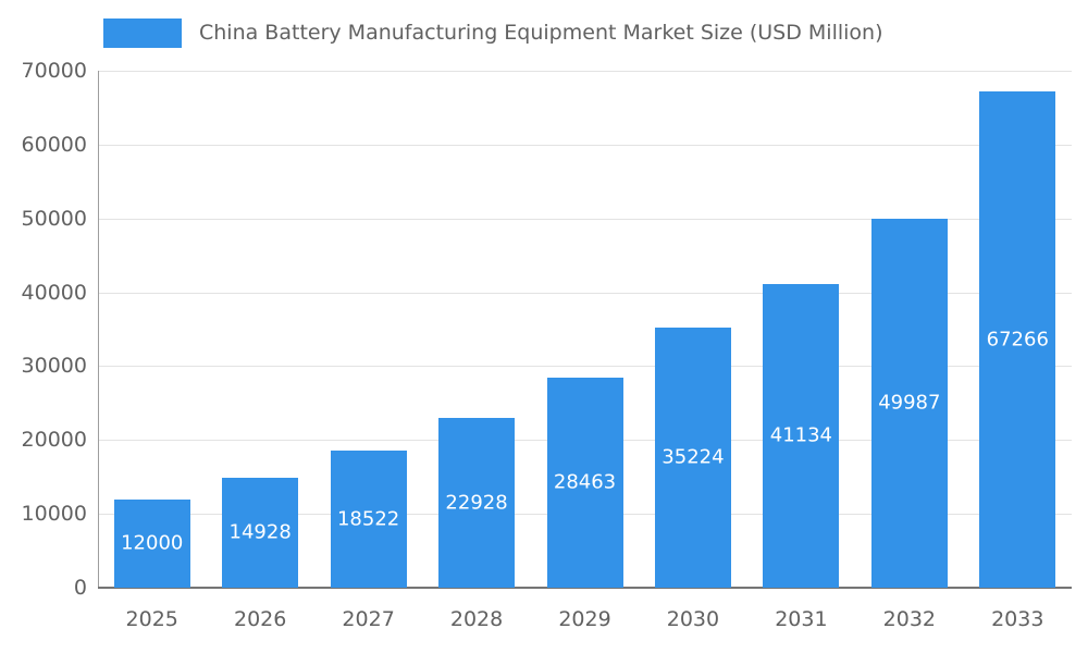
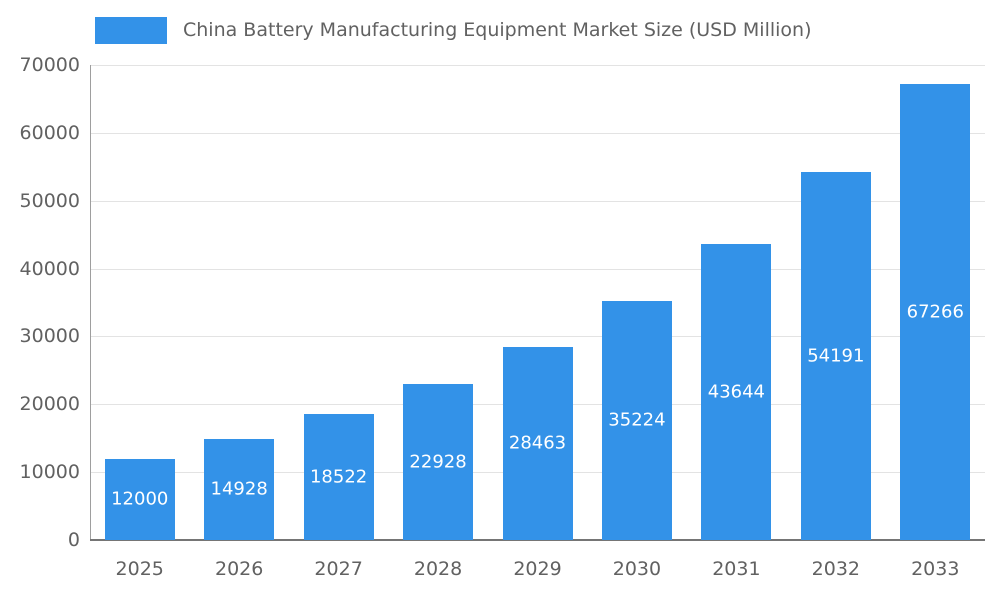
2031: 41134 -> 43644
2032: 49987 -> 54191
